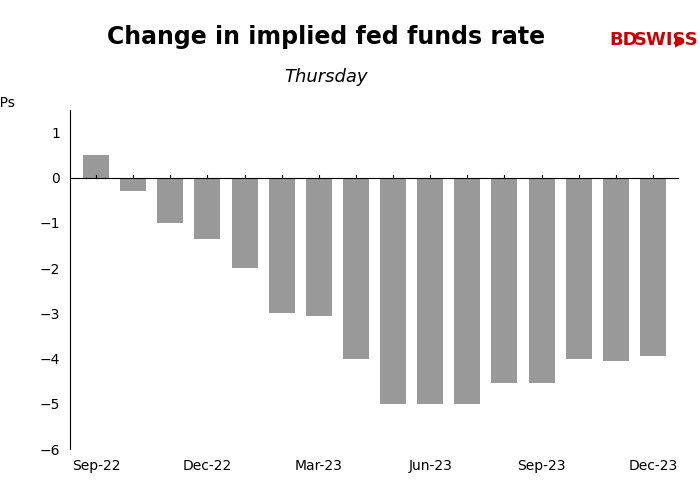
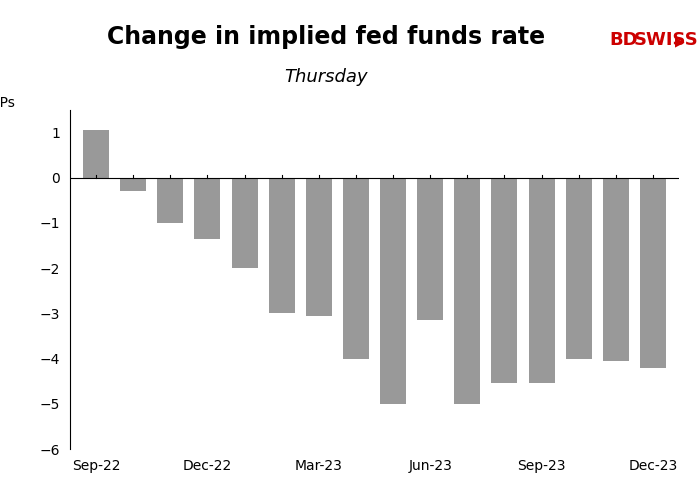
Sep-22: 0.50 -> 1.05
Jun-23: -5.00 -> -3.15
Dec-23: -3.95 -> -4.20
